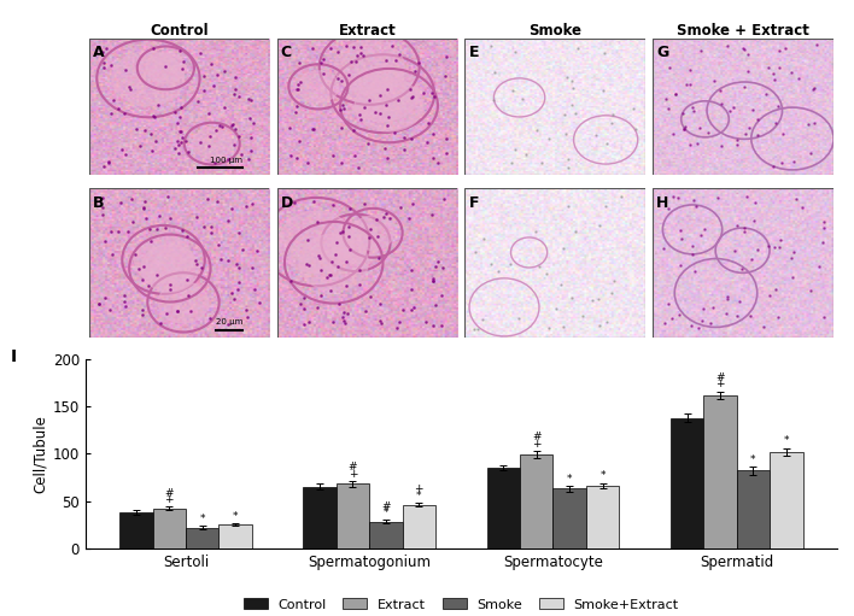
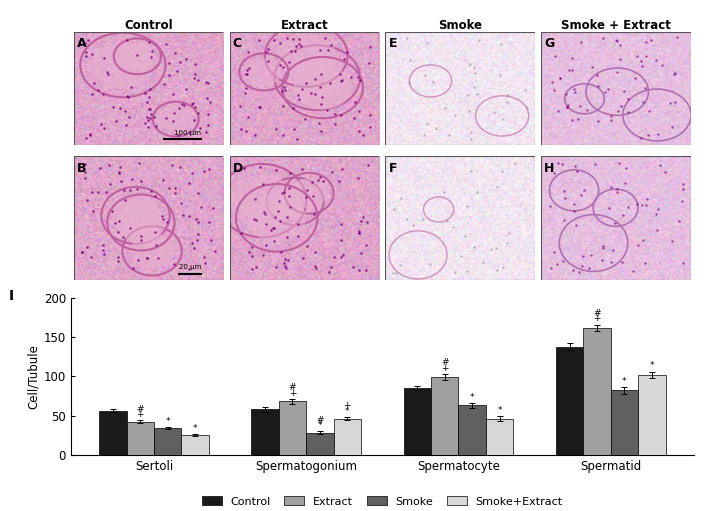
Control/Sertoli: 38 -> 56
Smoke/Sertoli: 22 -> 34
Control/Spermatogonium: 65 -> 58
Smoke+Extract/Spermatocyte: 66 -> 46
